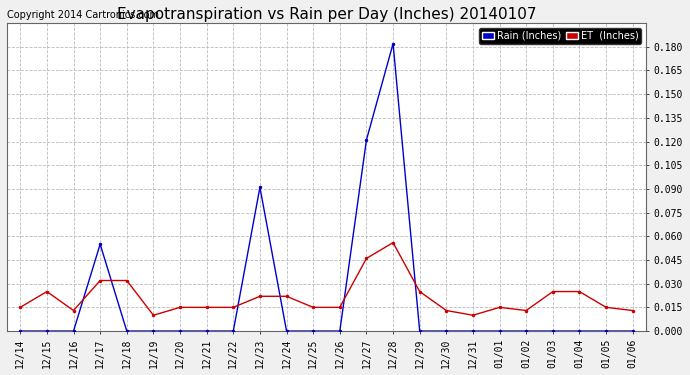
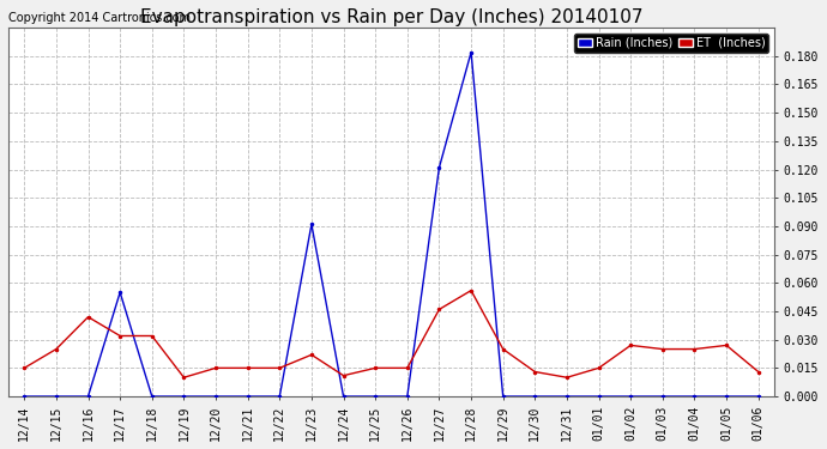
ET (Inches)/12/16: 0.013 -> 0.042
ET (Inches)/12/24: 0.022 -> 0.011
ET (Inches)/01/02: 0.013 -> 0.027
ET (Inches)/01/05: 0.015 -> 0.027
